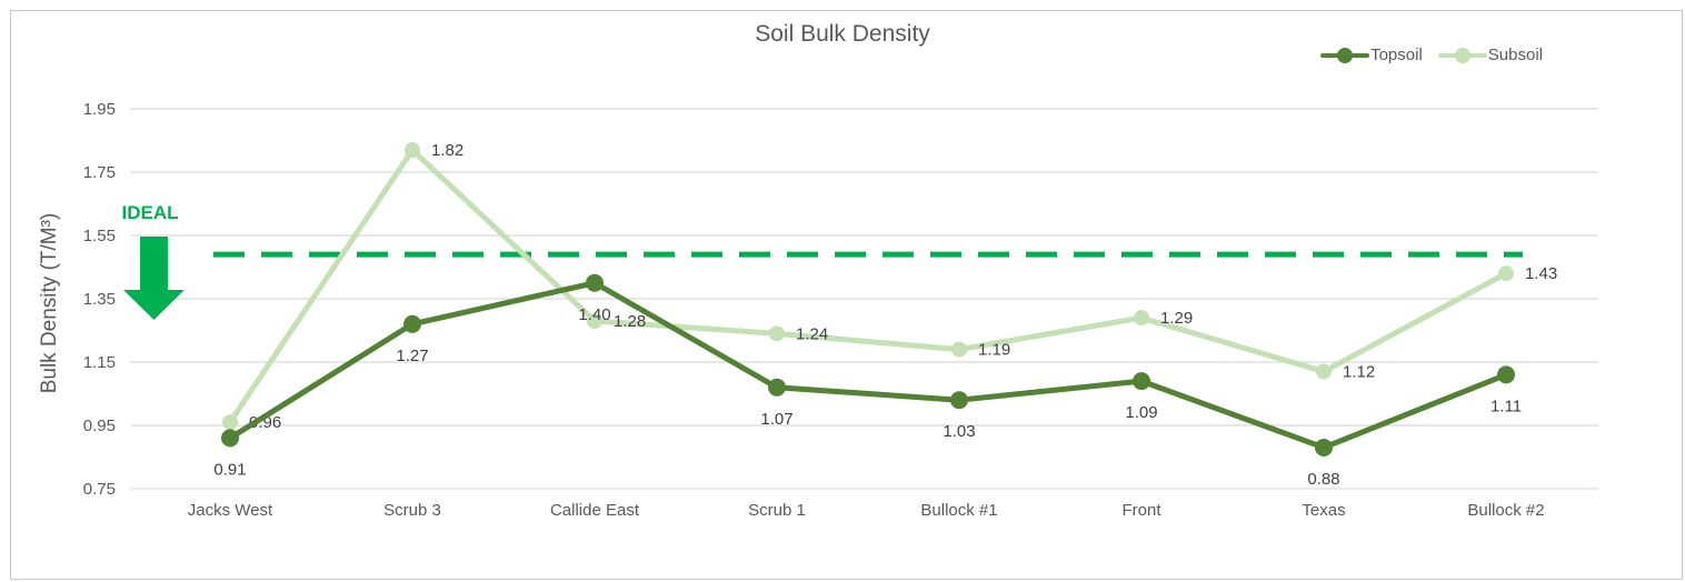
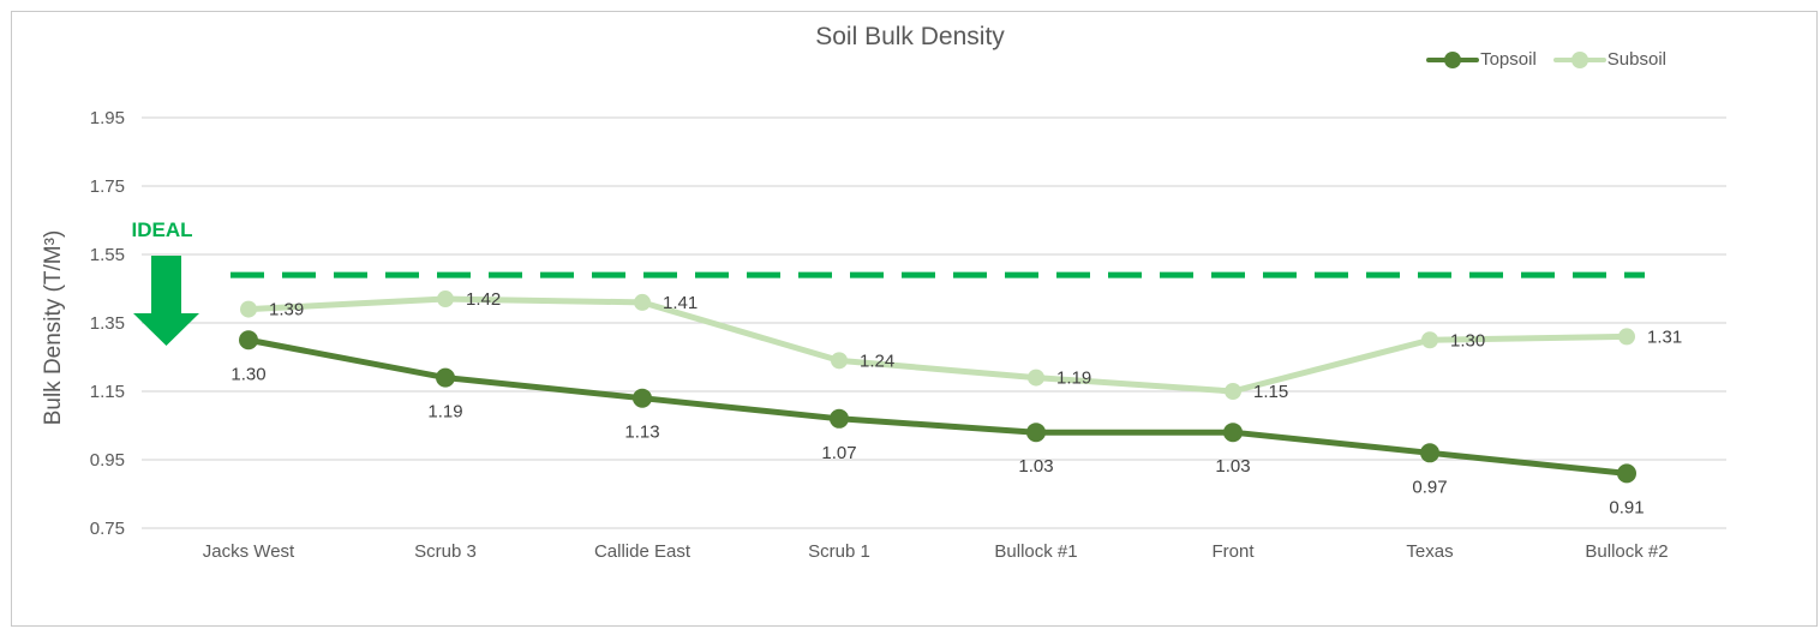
Topsoil/Jacks West: 0.91 -> 1.30
Subsoil/Jacks West: 0.96 -> 1.39
Topsoil/Scrub 3: 1.27 -> 1.19
Subsoil/Scrub 3: 1.82 -> 1.42
Topsoil/Callide East: 1.40 -> 1.13
Subsoil/Callide East: 1.28 -> 1.41
Topsoil/Front: 1.09 -> 1.03
Subsoil/Front: 1.29 -> 1.15
Topsoil/Texas: 0.88 -> 0.97
Subsoil/Texas: 1.12 -> 1.30
Topsoil/Bullock #2: 1.11 -> 0.91
Subsoil/Bullock #2: 1.43 -> 1.31
